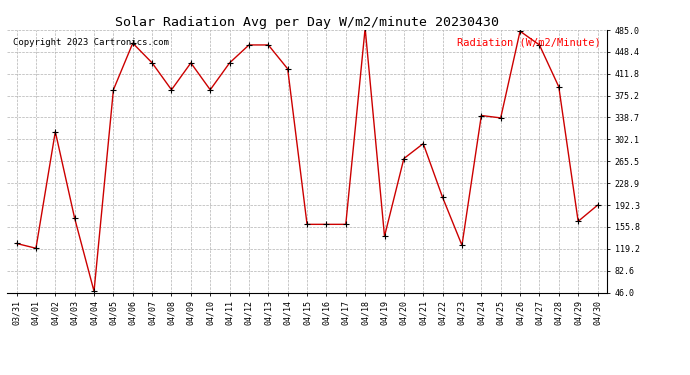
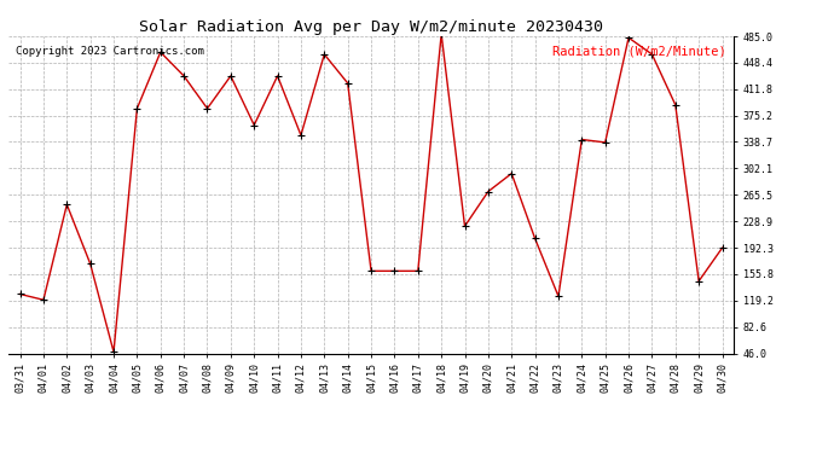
04/02: 315 -> 252
04/10: 385 -> 362
04/12: 460 -> 348
04/19: 140 -> 222
04/29: 165 -> 146
